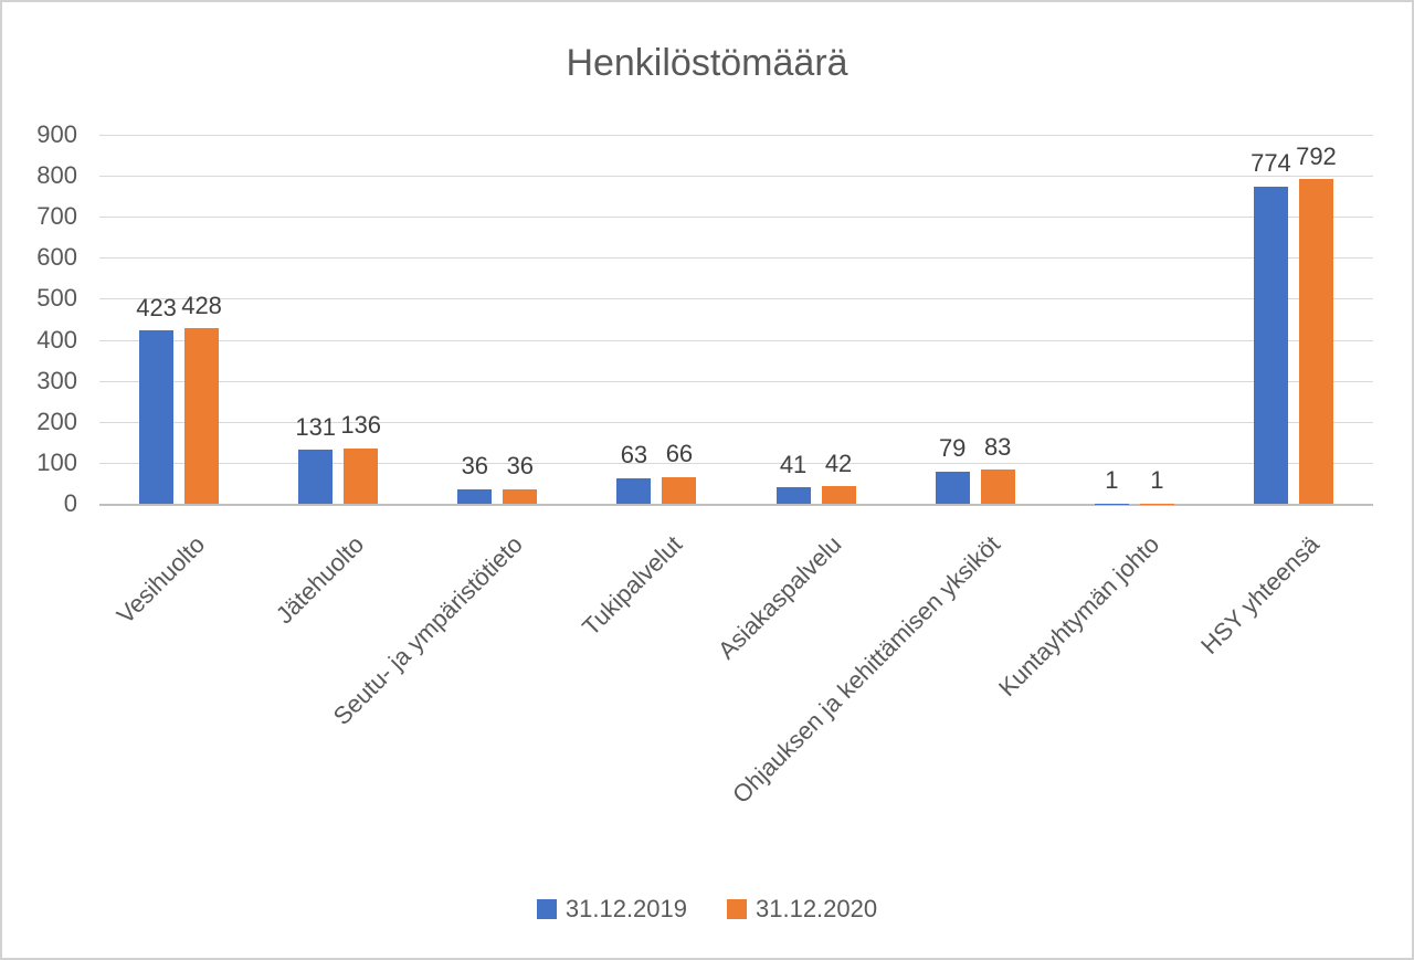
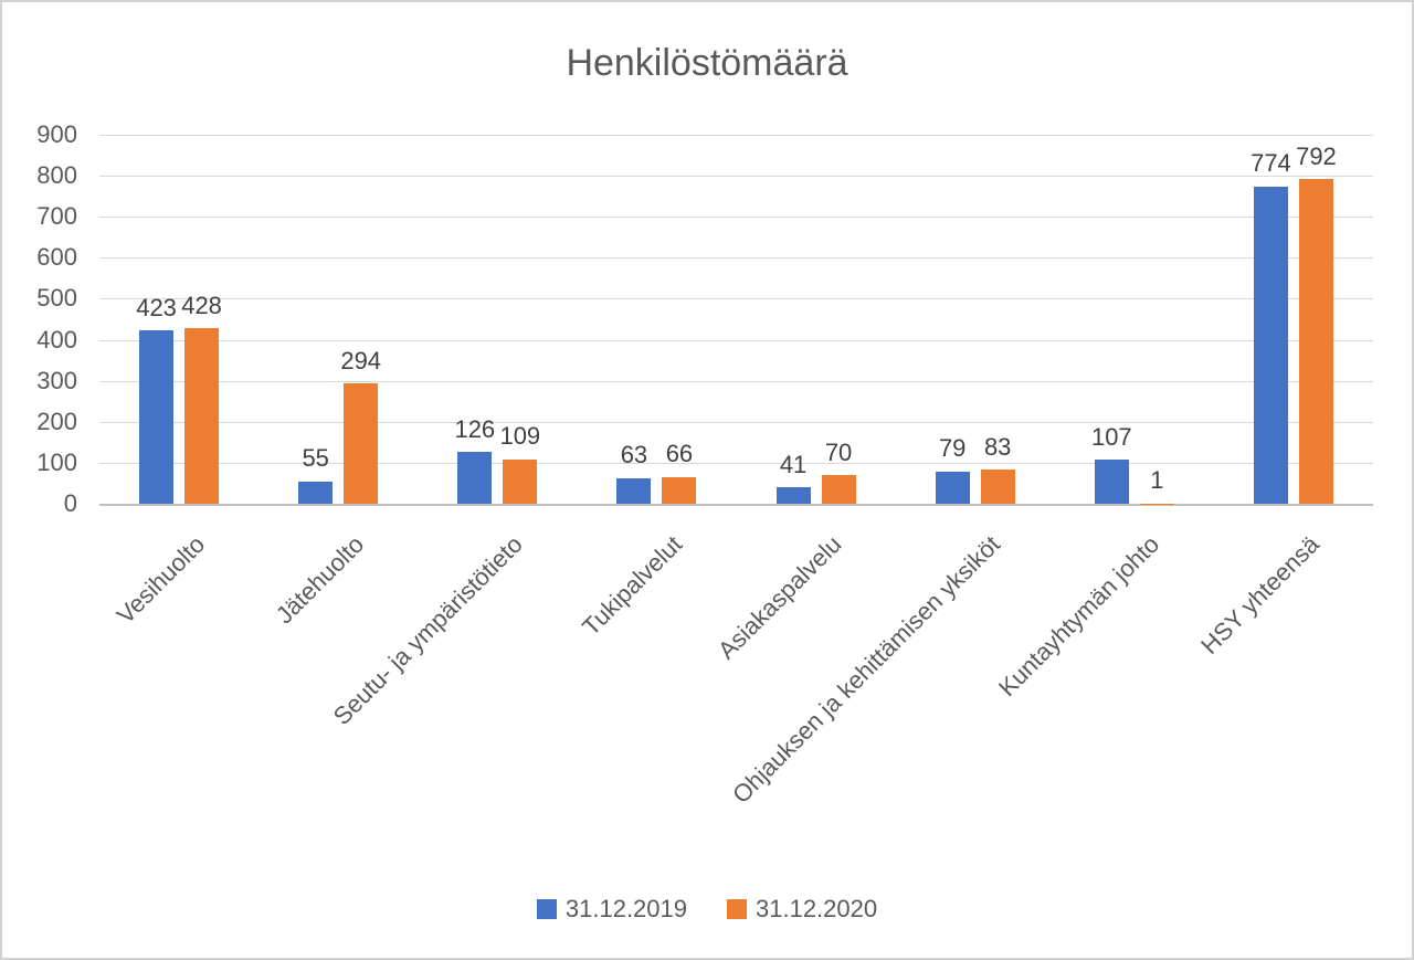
31.12.2019/Jätehuolto: 131 -> 55
31.12.2020/Jätehuolto: 136 -> 294
31.12.2019/Seutu- ja ympäristötieto: 36 -> 126
31.12.2020/Seutu- ja ympäristötieto: 36 -> 109
31.12.2020/Asiakaspalvelu: 42 -> 70
31.12.2019/Kuntayhtymän johto: 1 -> 107
